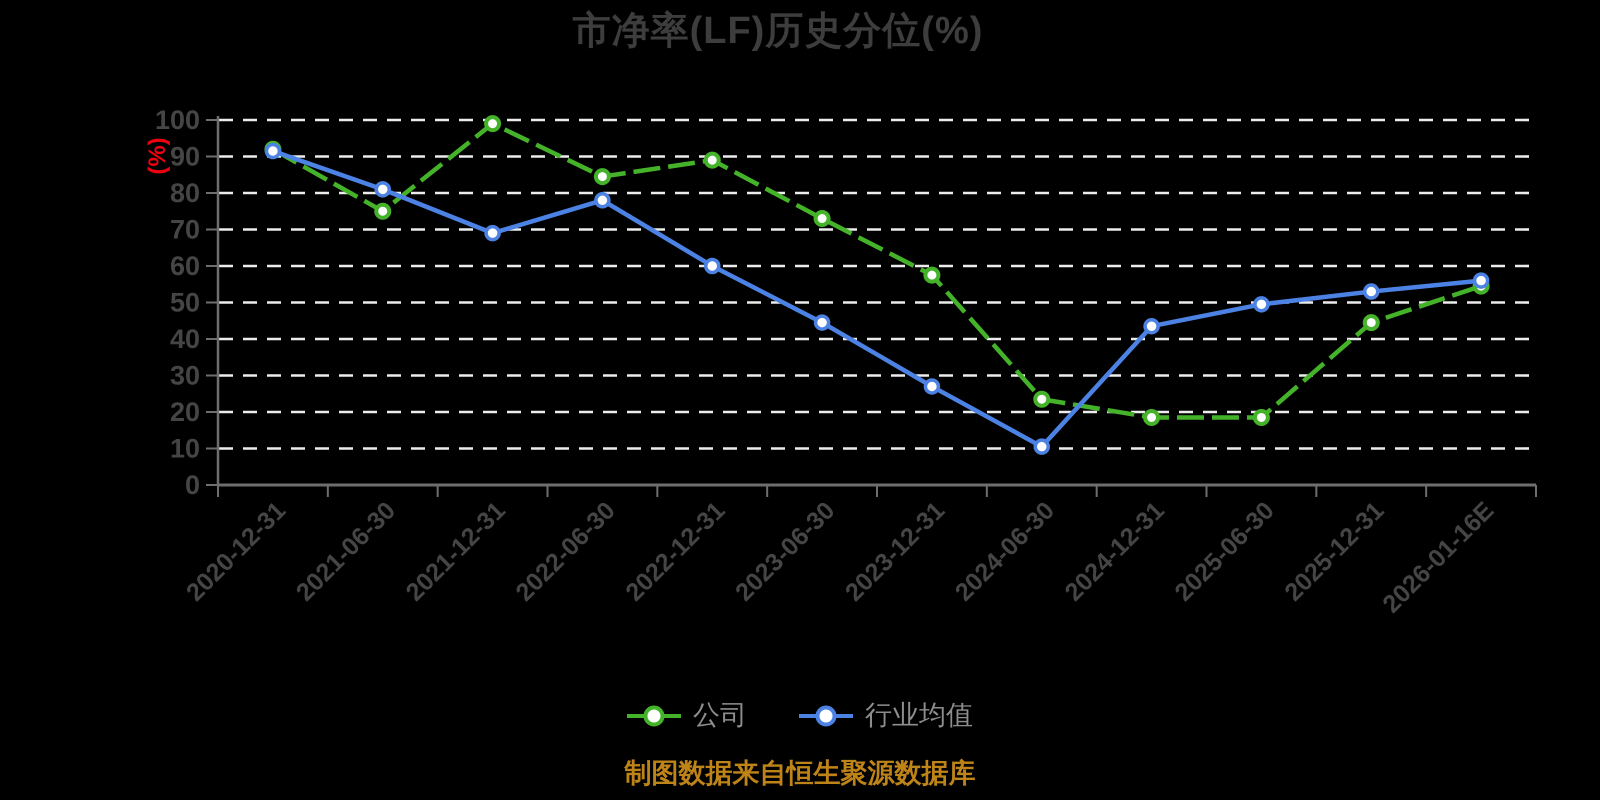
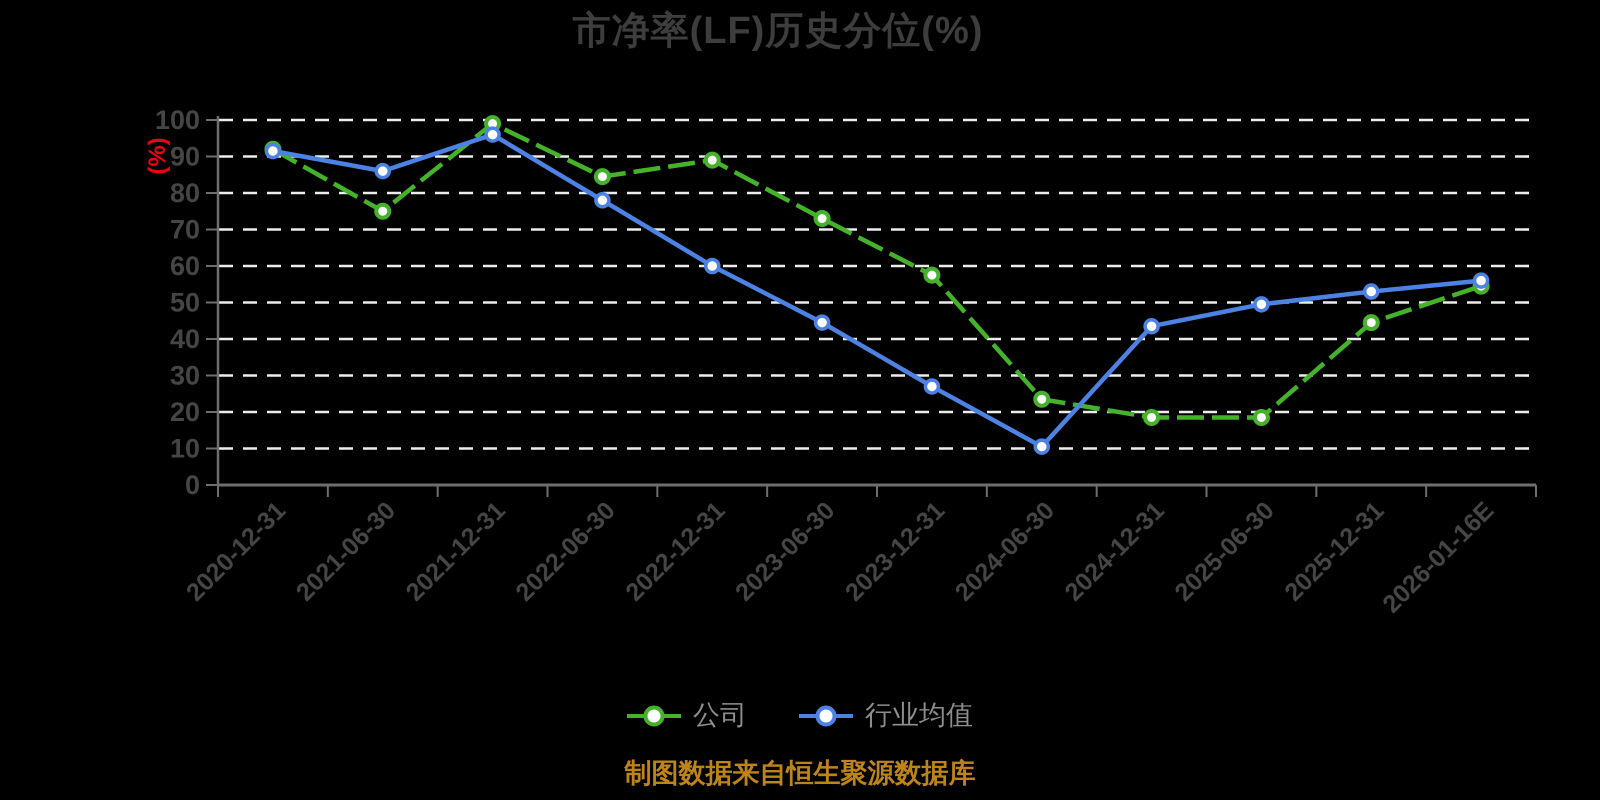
行业均值/2021-06-30: 81 -> 86
行业均值/2021-12-31: 69 -> 96
